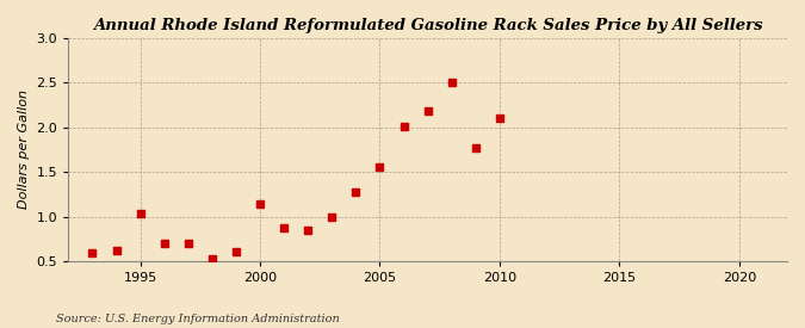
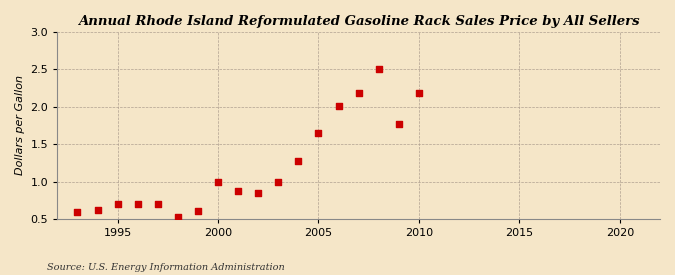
1995: 1.04 -> 0.70
2000: 1.14 -> 0.99
2005: 1.56 -> 1.65
2010: 2.10 -> 2.18
